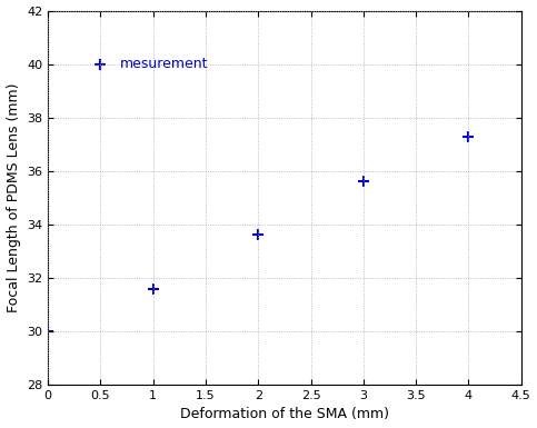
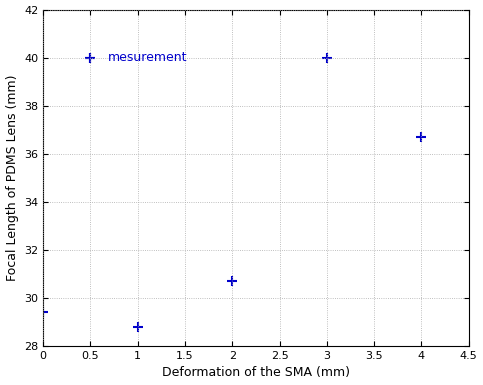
0: 30.0 -> 29.4
1: 31.6 -> 28.8
2: 33.6 -> 30.7
3: 35.6 -> 40.0
4: 37.3 -> 36.7
